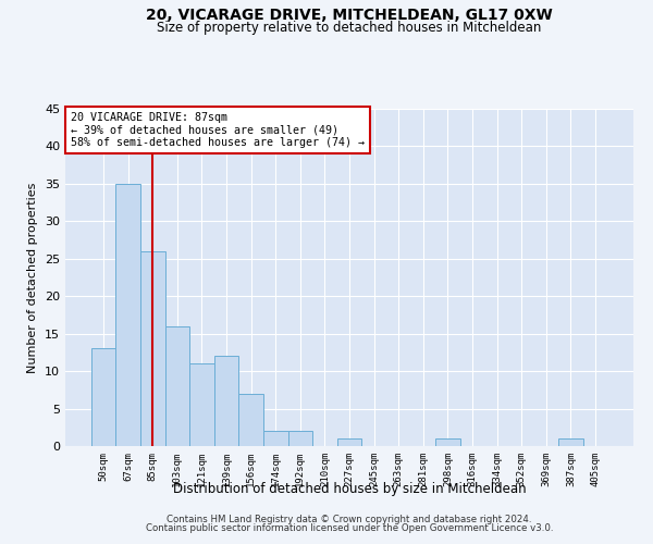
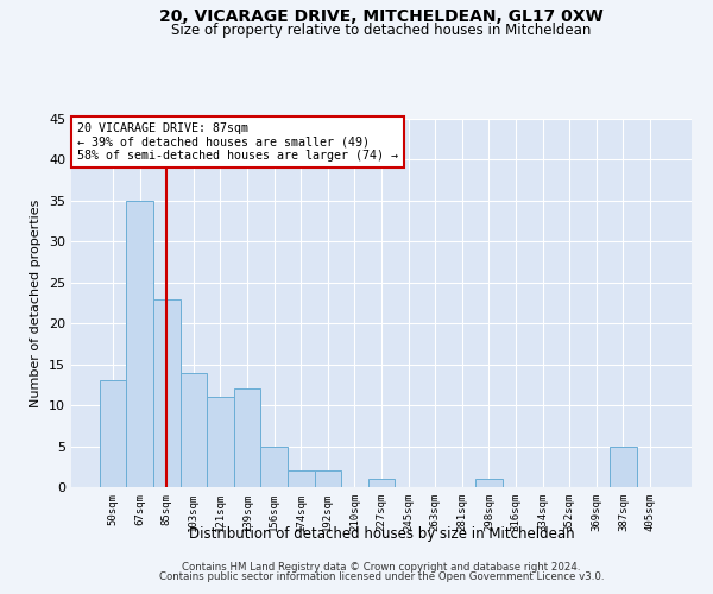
85sqm: 26 -> 23
103sqm: 16 -> 14
156sqm: 7 -> 5
387sqm: 1 -> 5
